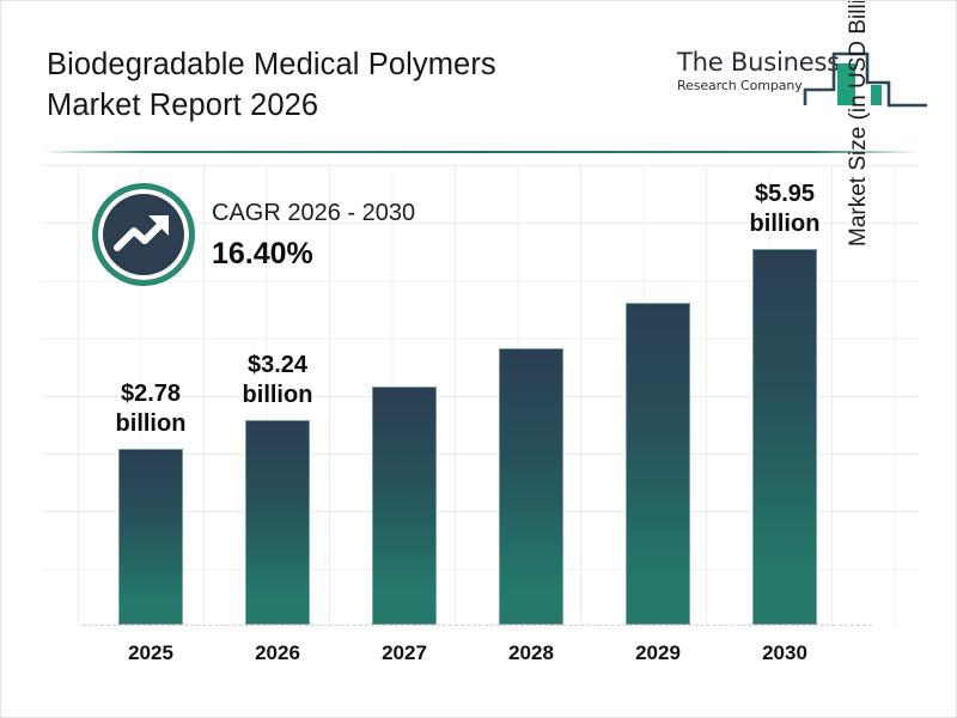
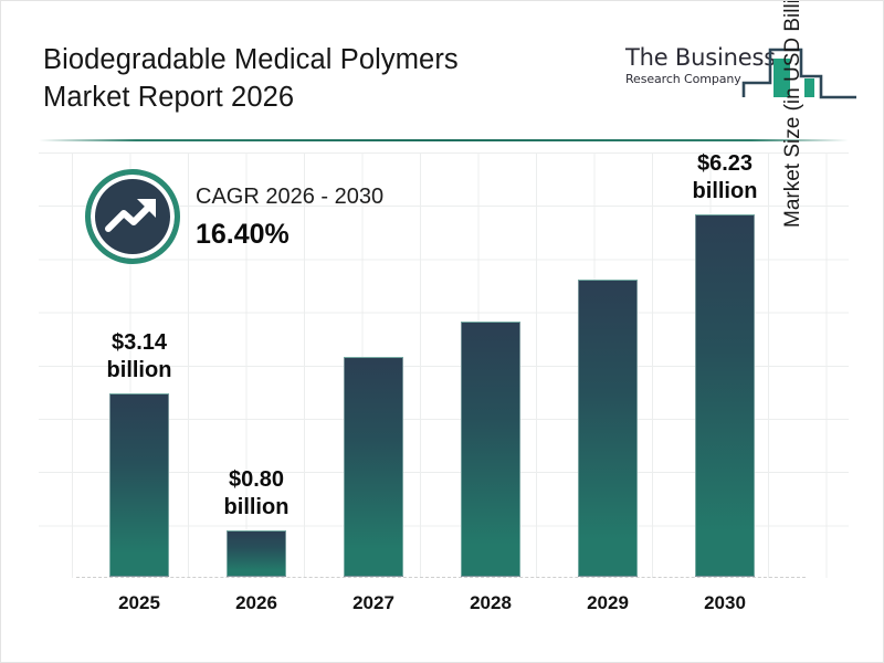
2025: $2.78 -> $3.14
2026: $3.24 -> $0.80
2030: $5.95 -> $6.23
